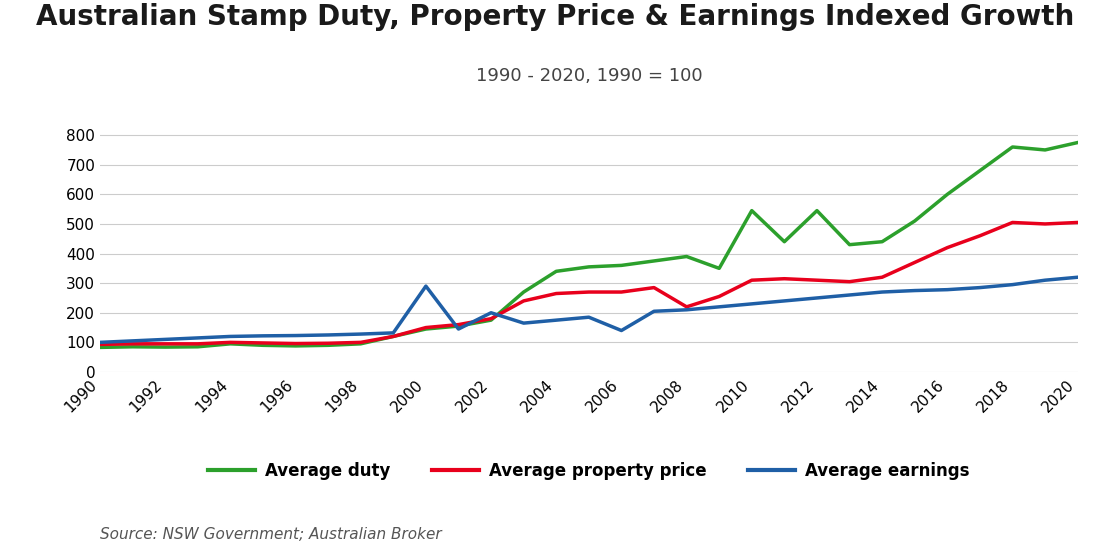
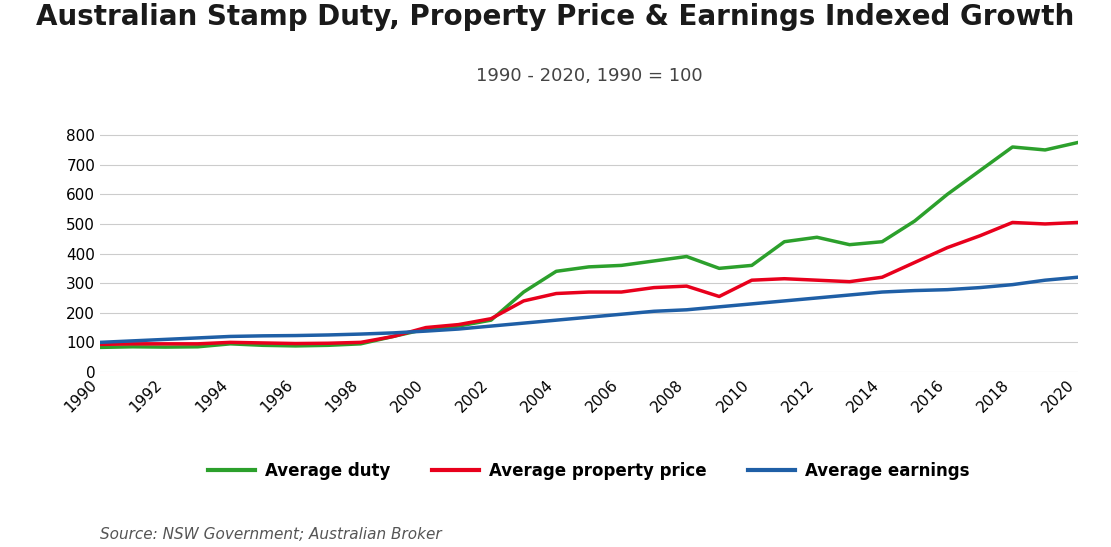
Average earnings/2000: 290 -> 138
Average earnings/2002: 200 -> 155
Average earnings/2006: 140 -> 195
Average property price/2008: 220 -> 290
Average duty/2010: 545 -> 360
Average duty/2012: 545 -> 455
